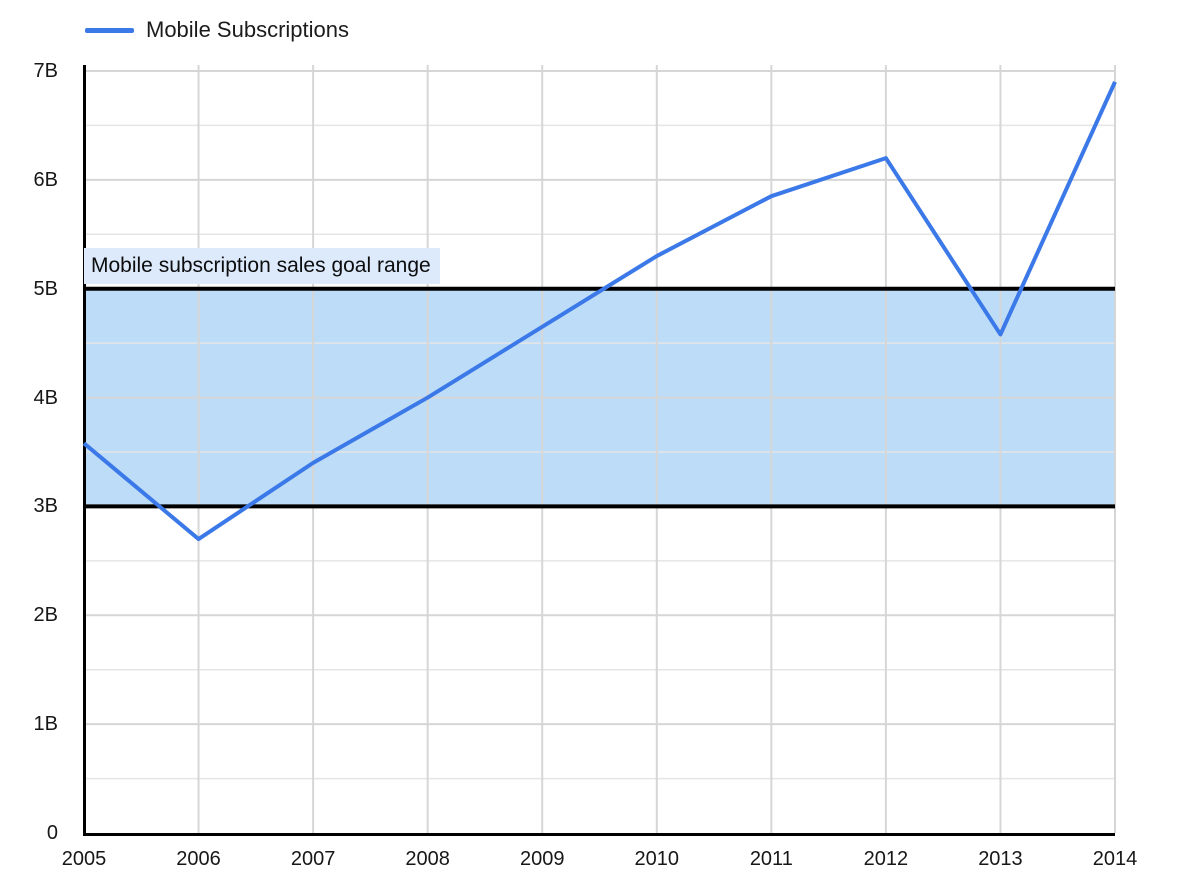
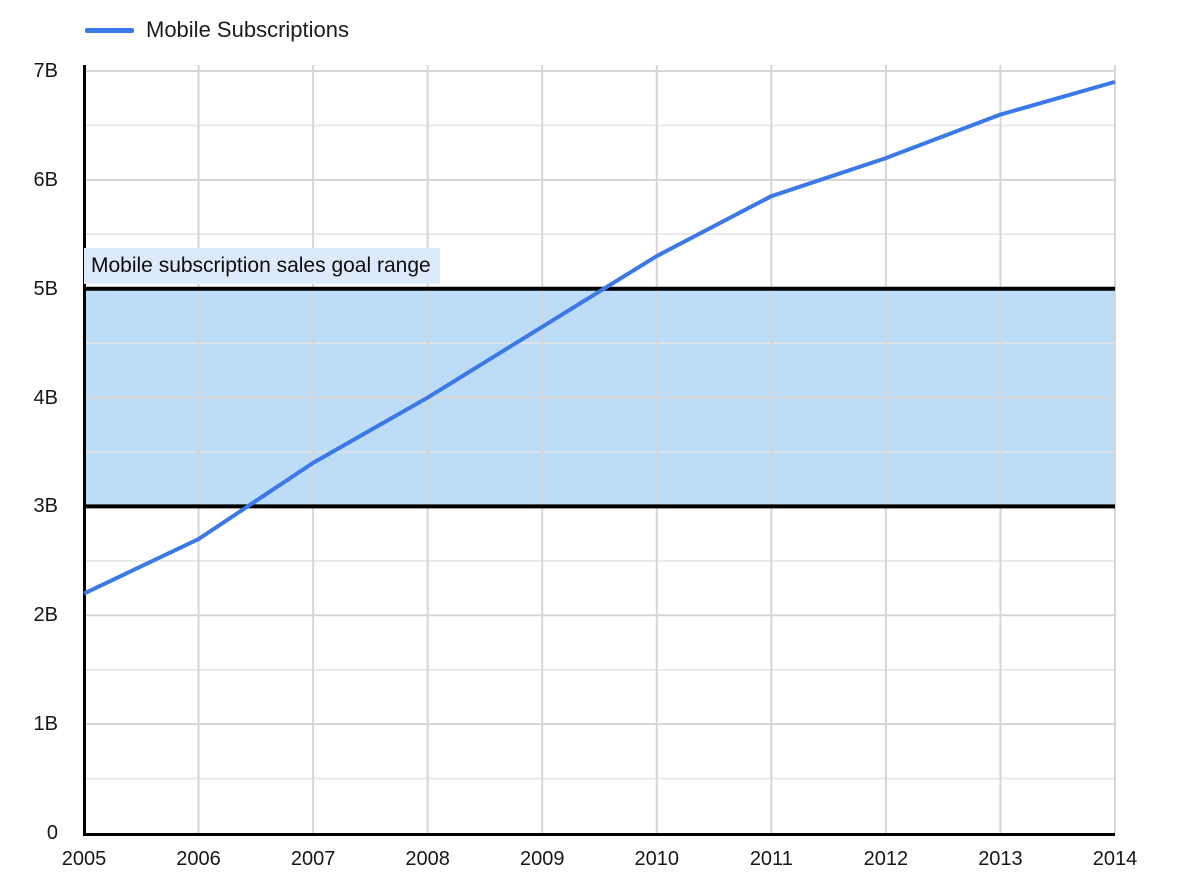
2005: 3.58B -> 2.20B
2013: 4.58B -> 6.60B
